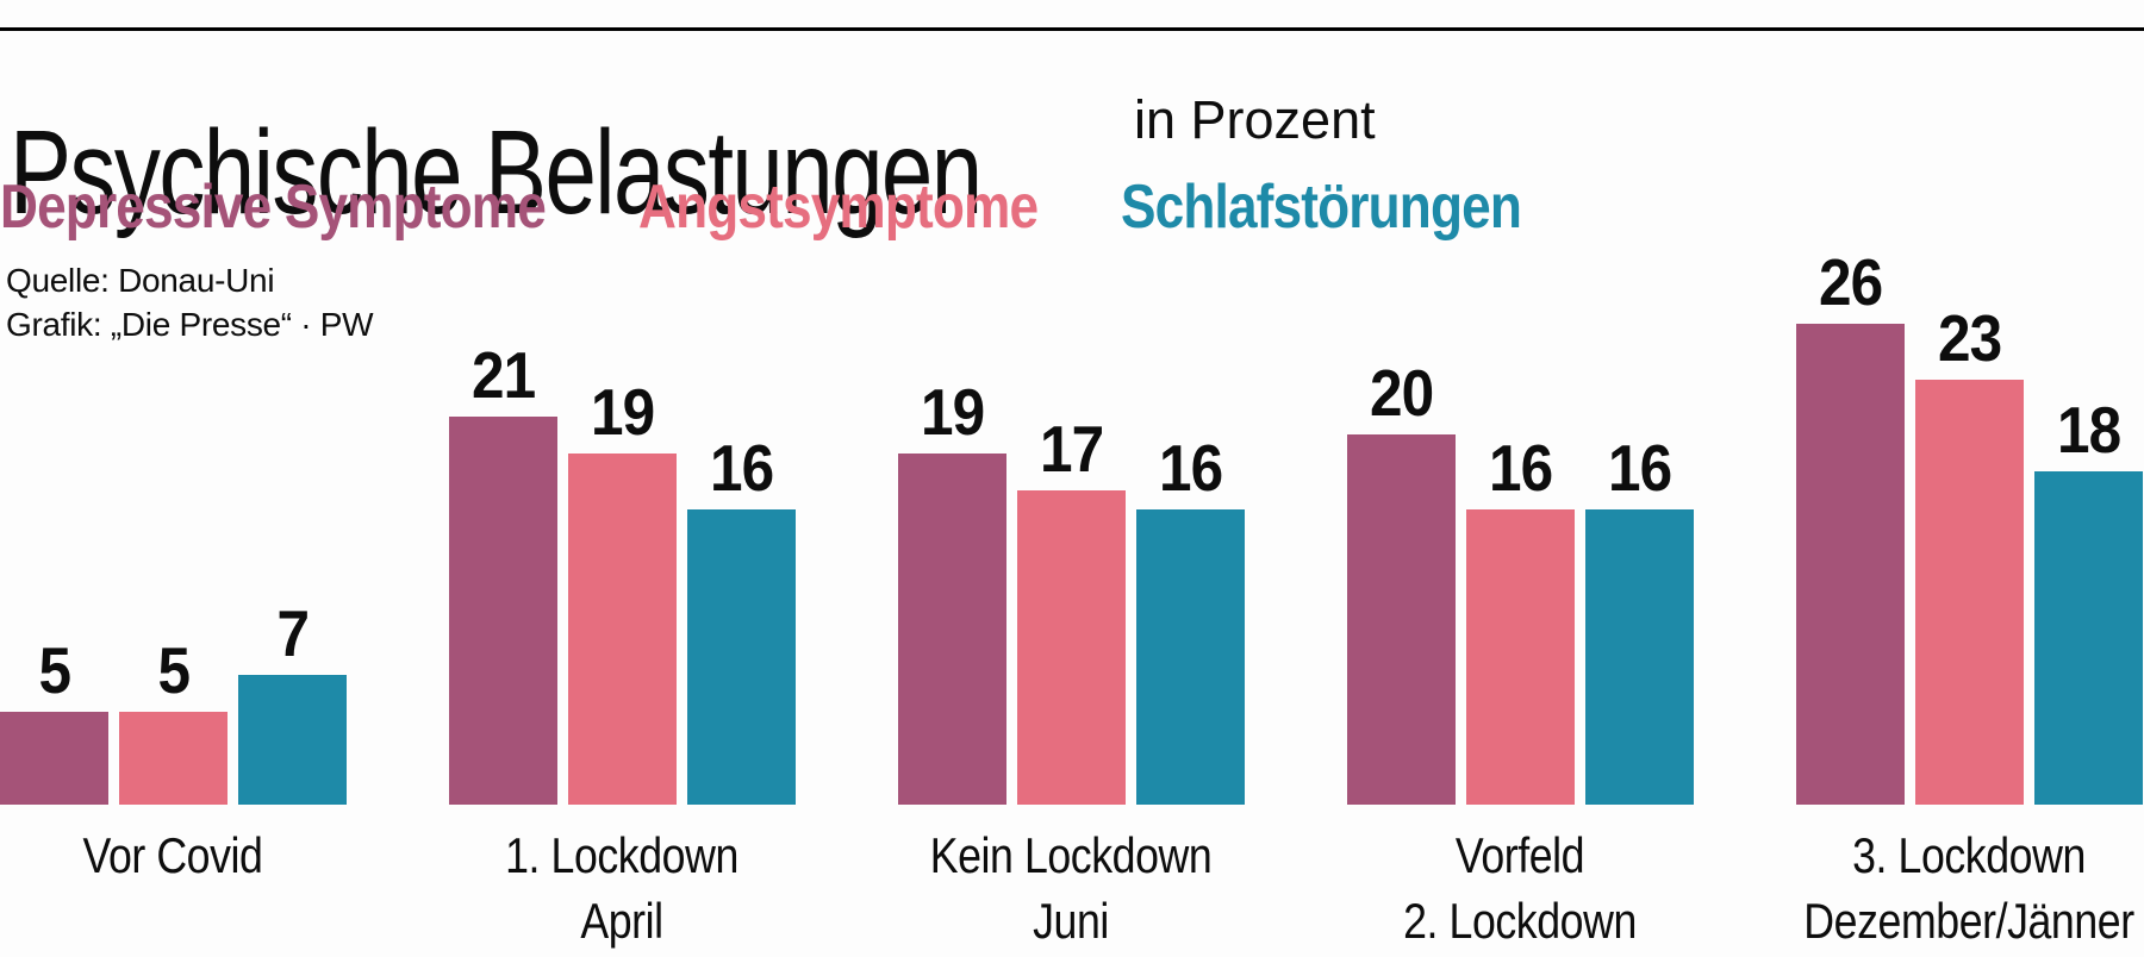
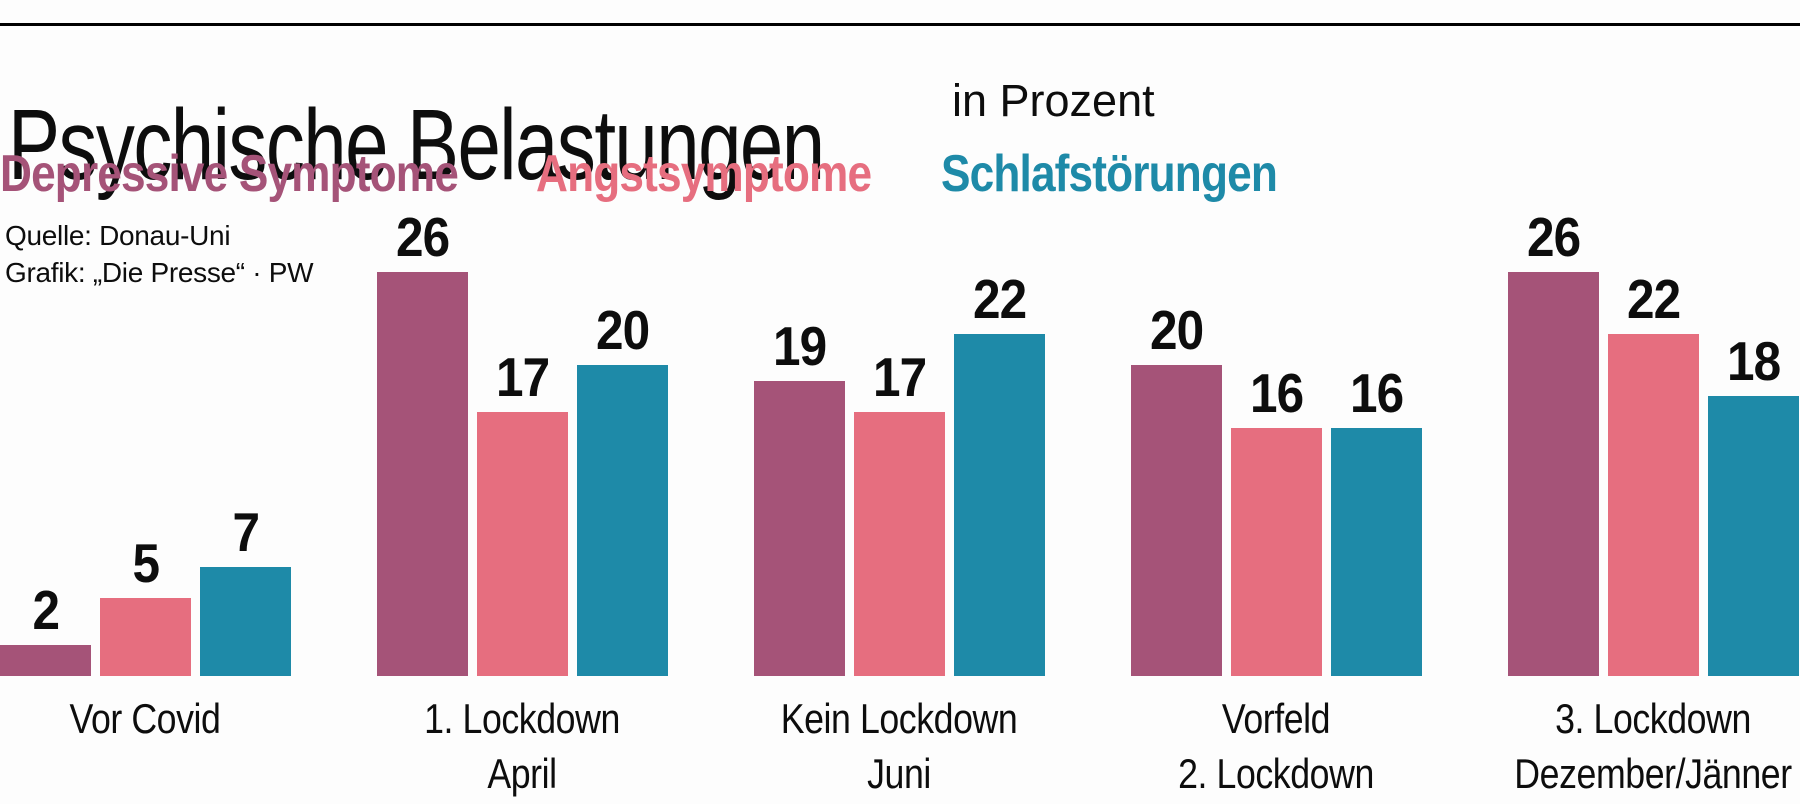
Depressive Symptome/Vor Covid: 5 -> 2
Depressive Symptome/1. Lockdown April: 21 -> 26
Angstsymptome/1. Lockdown April: 19 -> 17
Schlafstörungen/1. Lockdown April: 16 -> 20
Schlafstörungen/Kein Lockdown Juni: 16 -> 22
Angstsymptome/3. Lockdown Dezember/Jänner: 23 -> 22
